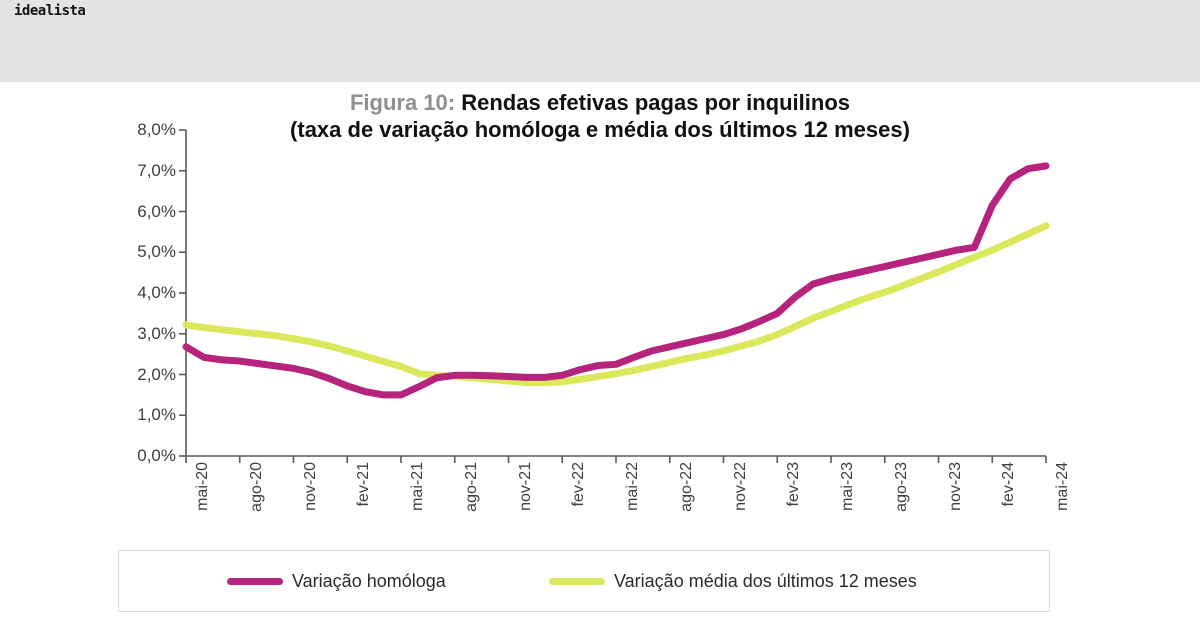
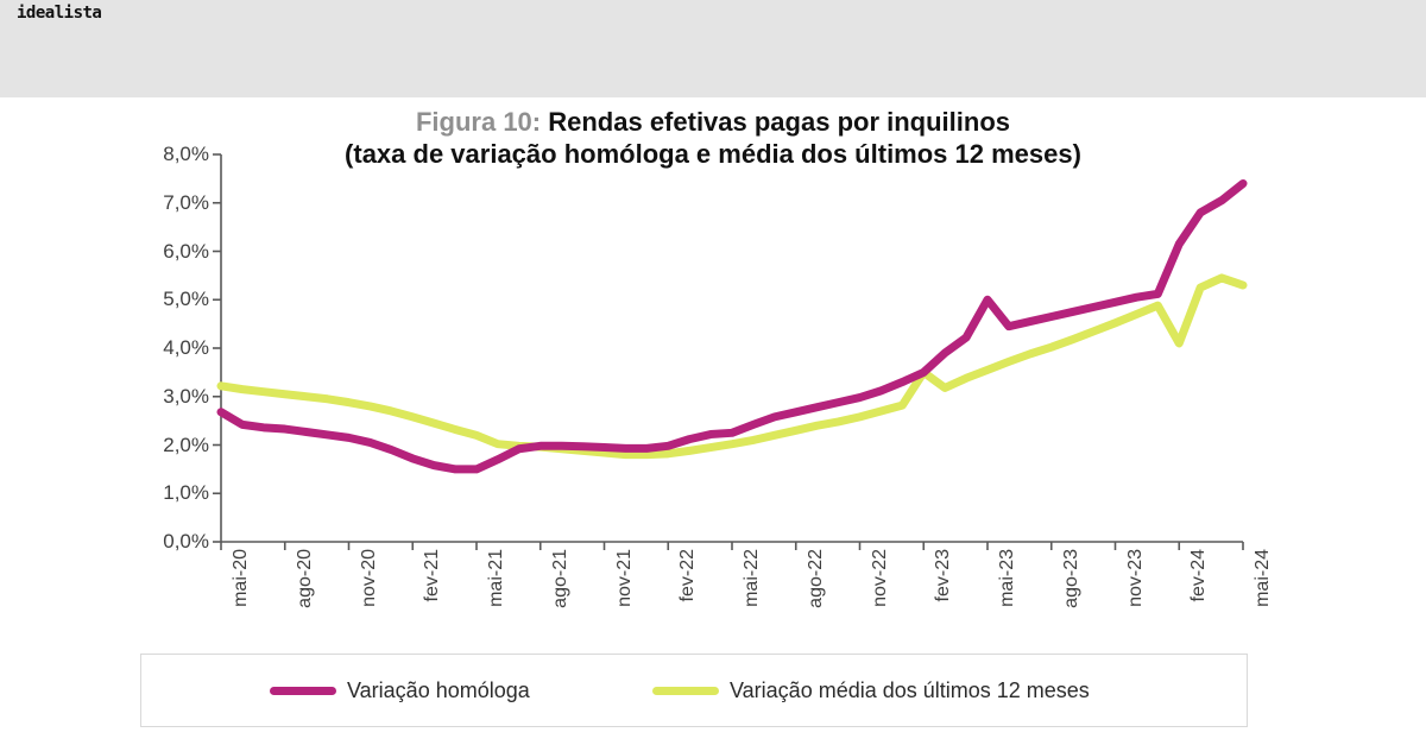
Variação média dos últimos 12 meses/fev-23: 3,0% -> 3,5%
Variação homóloga/mai-23: 4,3% -> 5,0%
Variação média dos últimos 12 meses/fev-24: 5,0% -> 4,1%
Variação homóloga/mai-24: 7,1% -> 7,4%
Variação média dos últimos 12 meses/mai-24: 5,7% -> 5,3%
